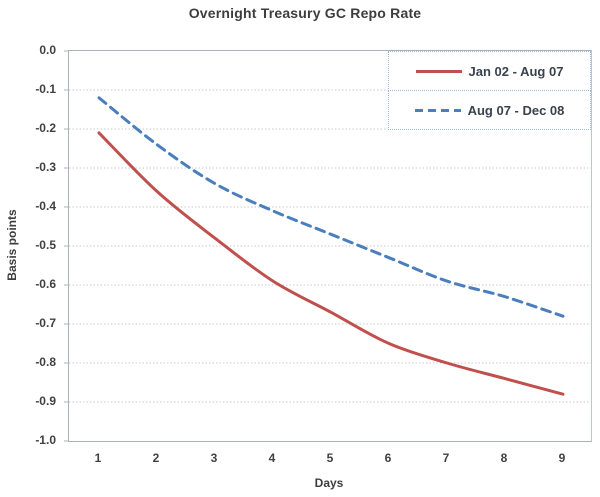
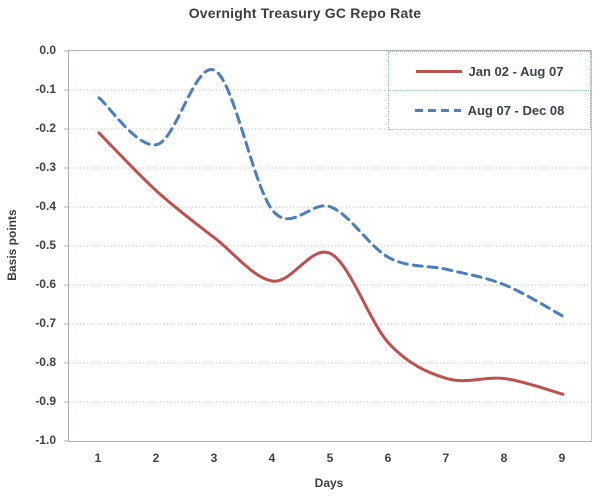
Aug 07 - Dec 08/3: -0.34 -> -0.05
Jan 02 - Aug 07/5: -0.67 -> -0.52
Aug 07 - Dec 08/5: -0.47 -> -0.40
Jan 02 - Aug 07/7: -0.80 -> -0.84
Aug 07 - Dec 08/7: -0.59 -> -0.56
Aug 07 - Dec 08/8: -0.63 -> -0.60
